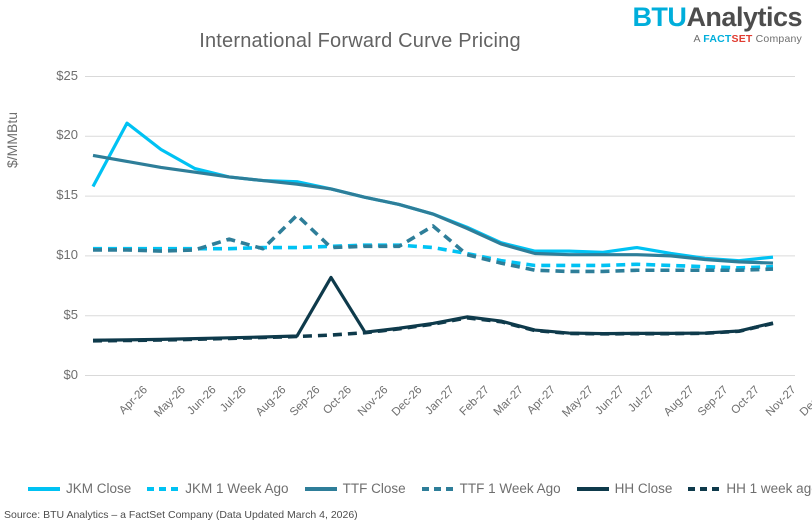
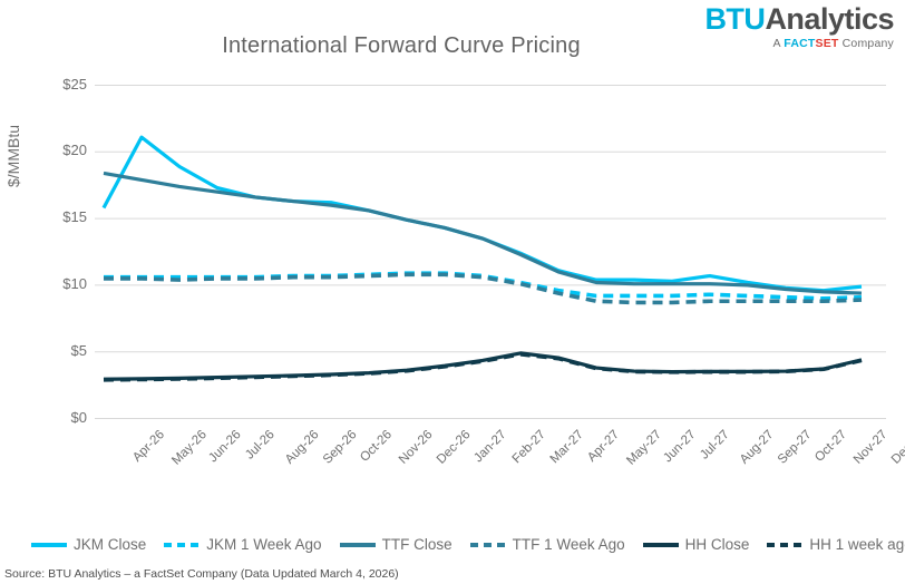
TTF 1 Week Ago/Aug-26: $11.4 -> $10.5
TTF 1 Week Ago/Oct-26: $13.4 -> $10.6
HH Close/Nov-26: $8.2 -> $3.4
TTF 1 Week Ago/Feb-27: $12.5 -> $10.6
